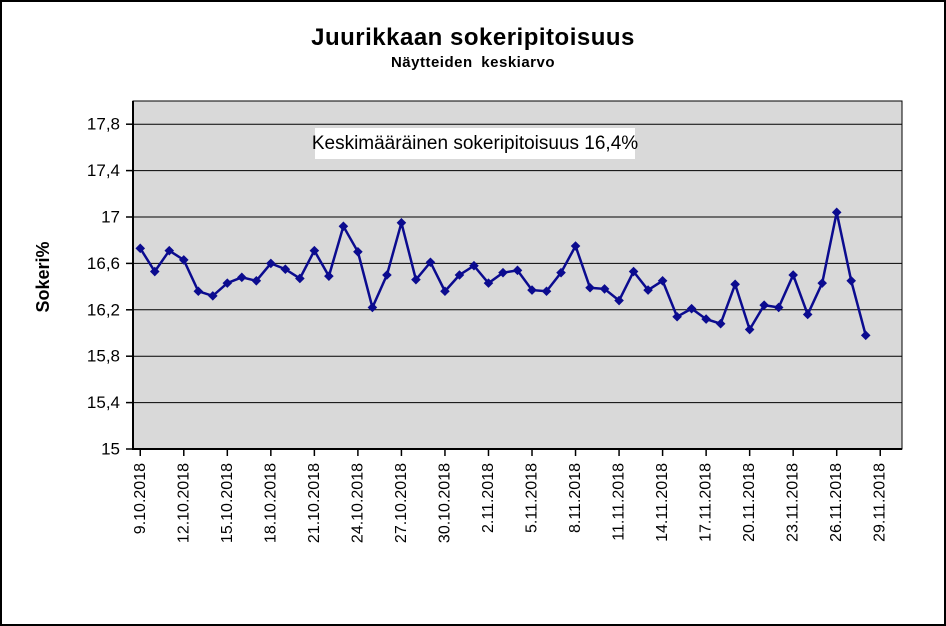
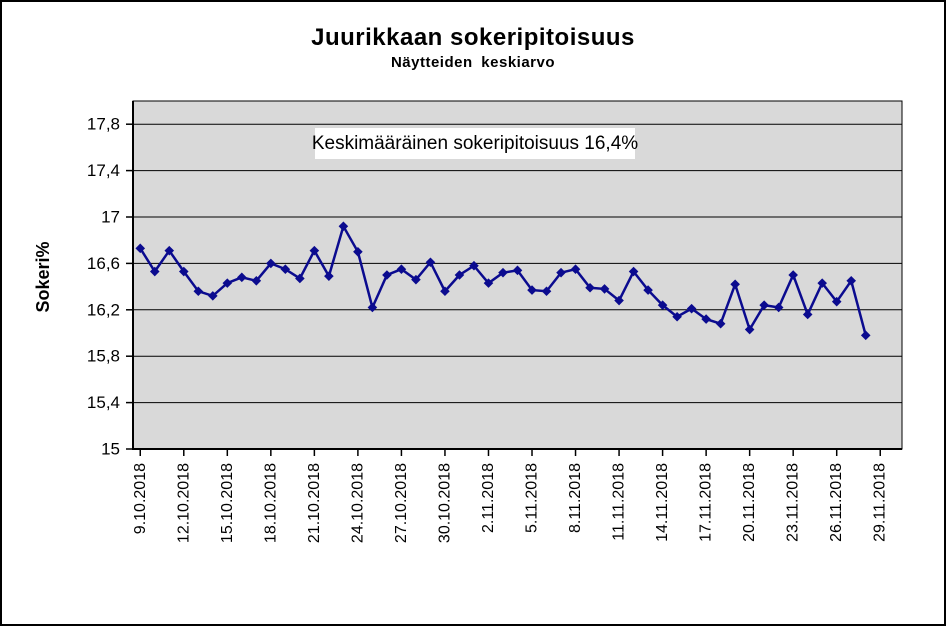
12.10.2018: 16,63 -> 16,53
27.10.2018: 16,95 -> 16,55
8.11.2018: 16,75 -> 16,55
14.11.2018: 16,45 -> 16,24
26.11.2018: 17,04 -> 16,27
